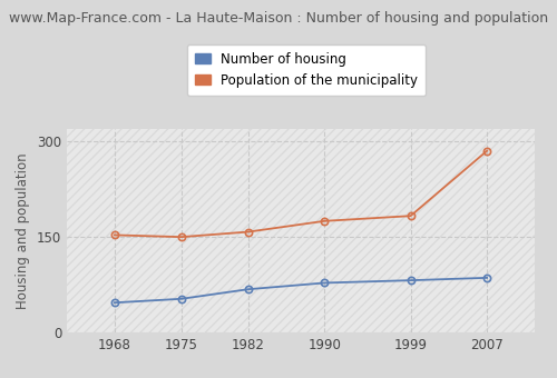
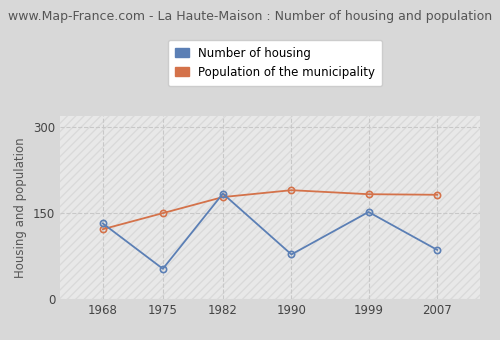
Number of housing/1968: 47 -> 132
Population of the municipality/1968: 153 -> 122
Number of housing/1982: 68 -> 184
Population of the municipality/1982: 158 -> 178
Population of the municipality/1990: 175 -> 190
Number of housing/1999: 82 -> 152
Population of the municipality/2007: 285 -> 182
